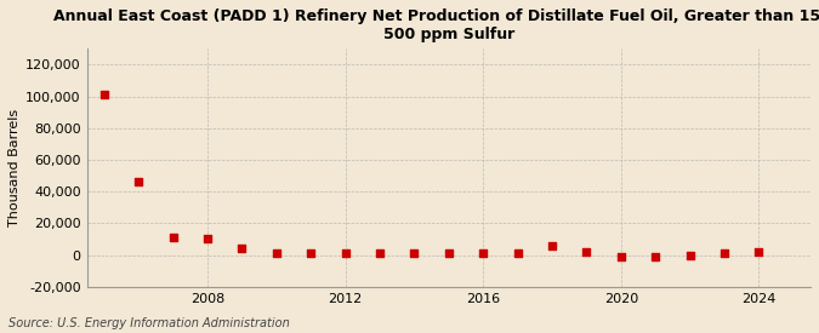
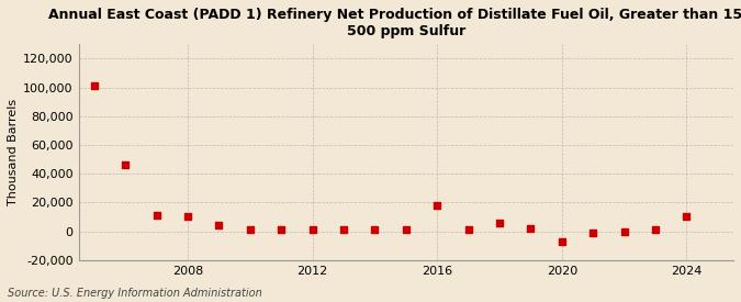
2016: 1,000 -> 18,000
2020: -2,000 -> -7,000
2024: 2,000 -> 10,000
